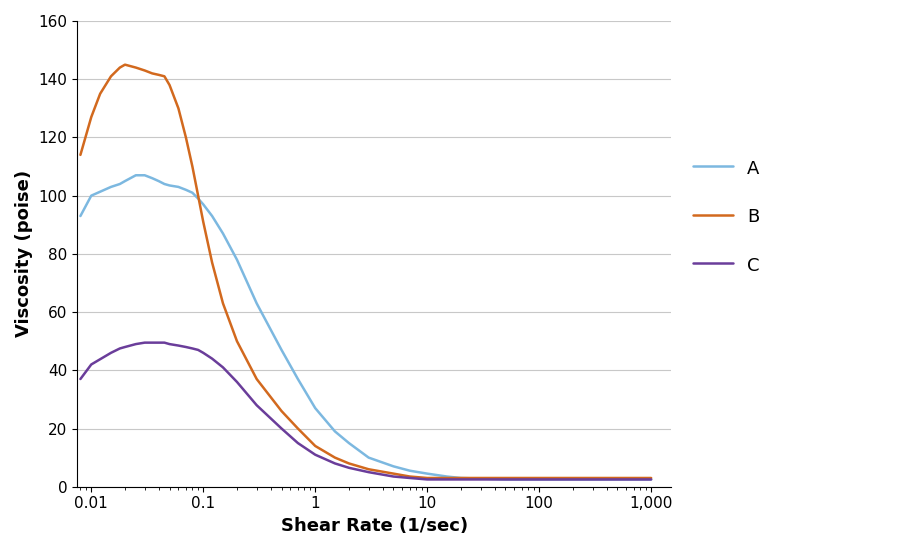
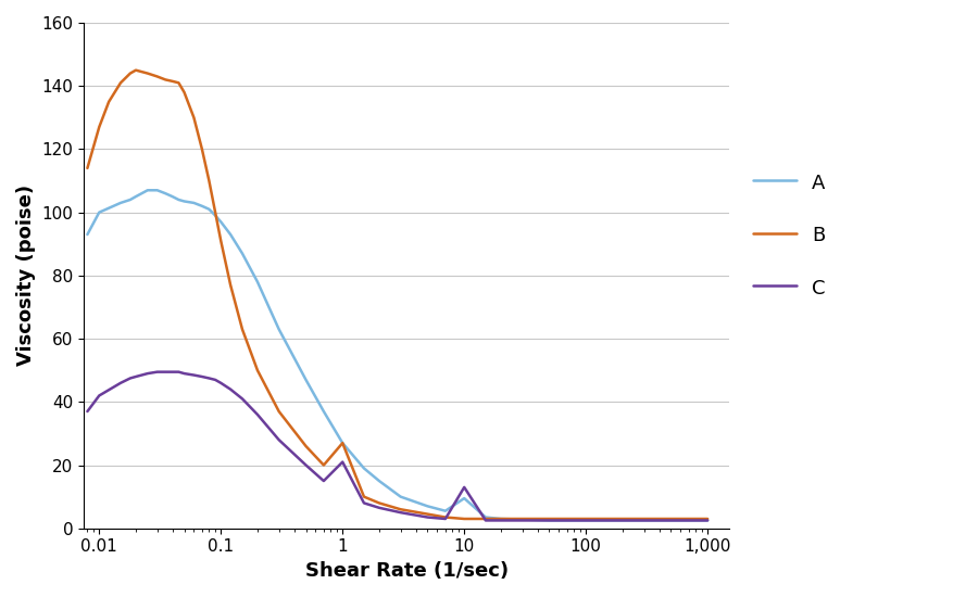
B/1: 14.0 -> 27.0
C/1: 11.0 -> 21.0
A/10: 4.5 -> 9.5
C/10: 2.5 -> 13.0
